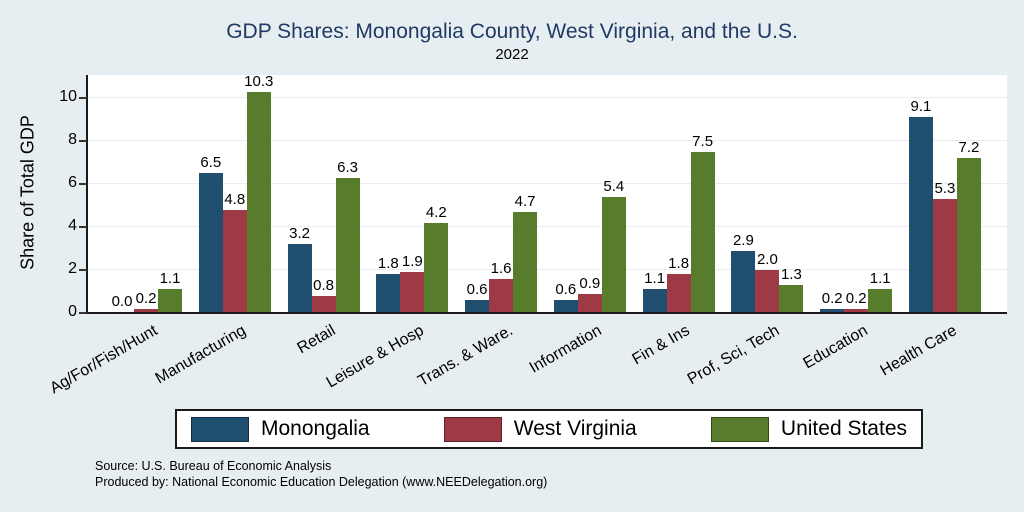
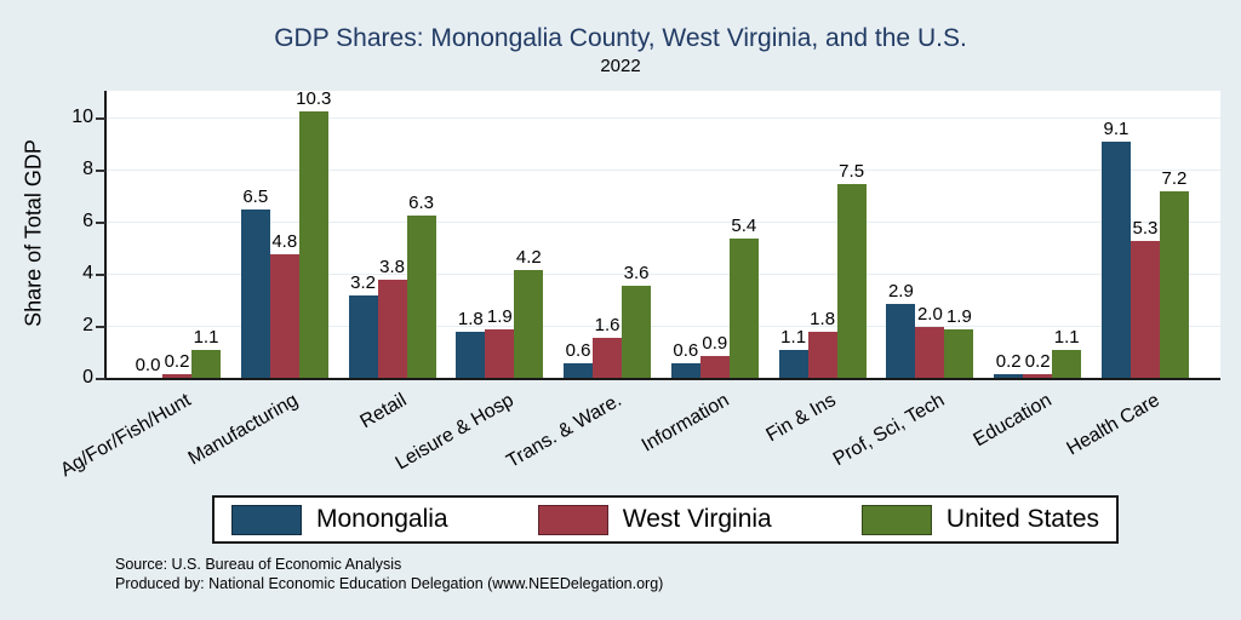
West Virginia/Retail: 0.8 -> 3.8
United States/Trans. & Ware.: 4.7 -> 3.6
United States/Prof, Sci, Tech: 1.3 -> 1.9
